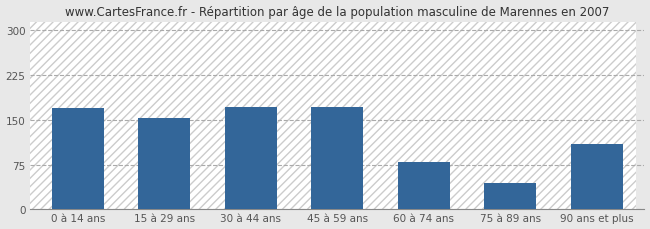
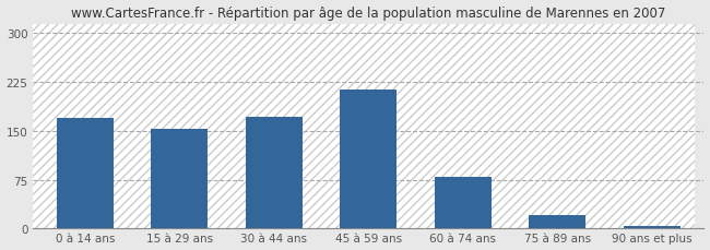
45 à 59 ans: 172 -> 213
75 à 89 ans: 44 -> 20
90 ans et plus: 110 -> 4
